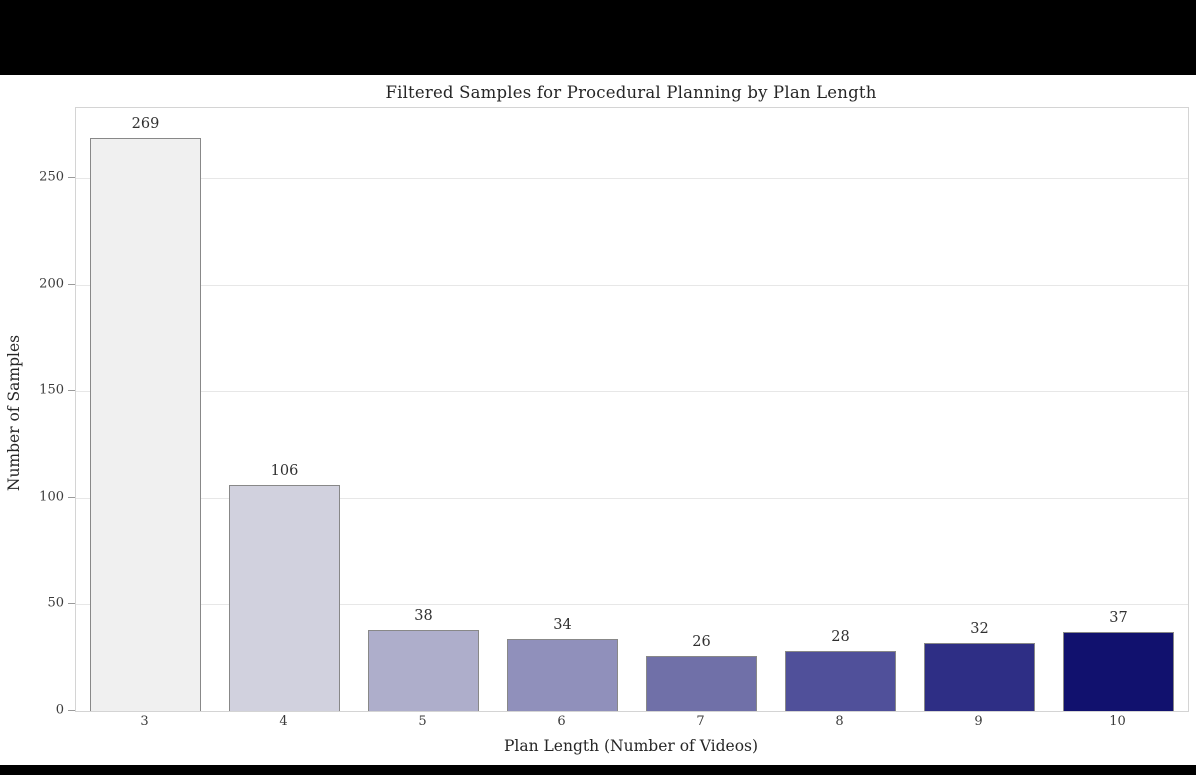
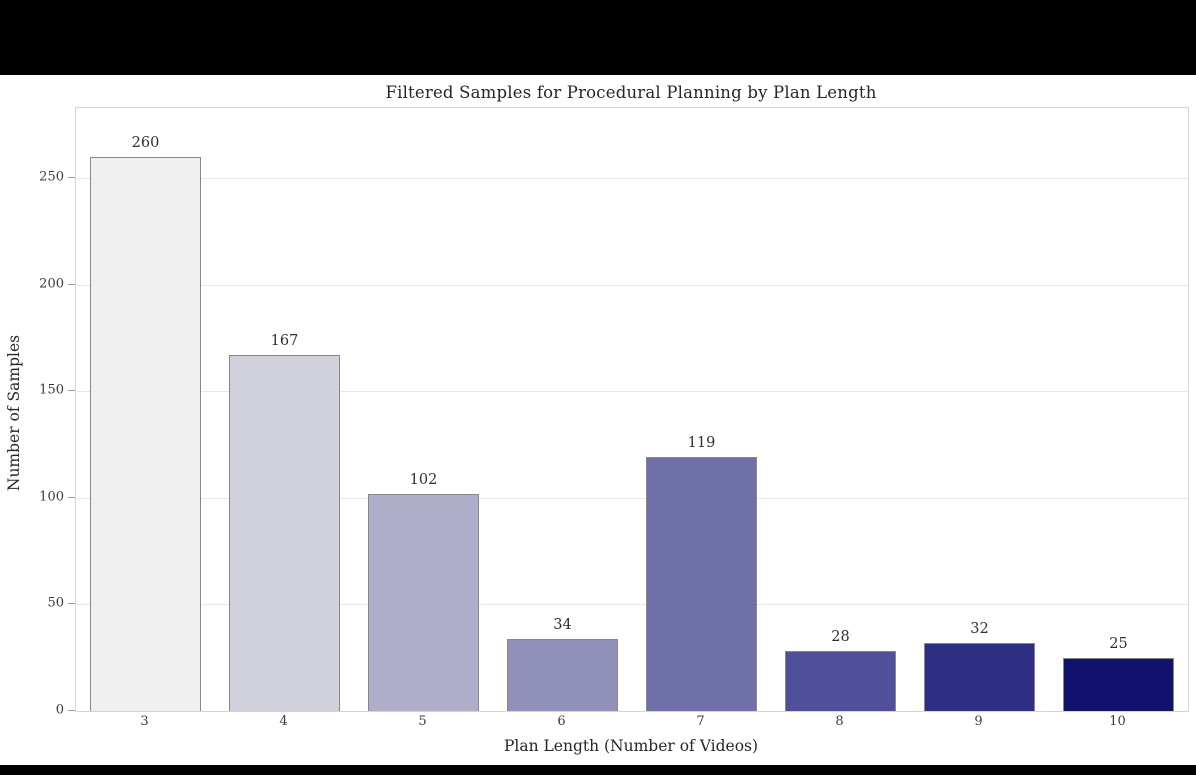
3: 269 -> 260
4: 106 -> 167
5: 38 -> 102
7: 26 -> 119
10: 37 -> 25
